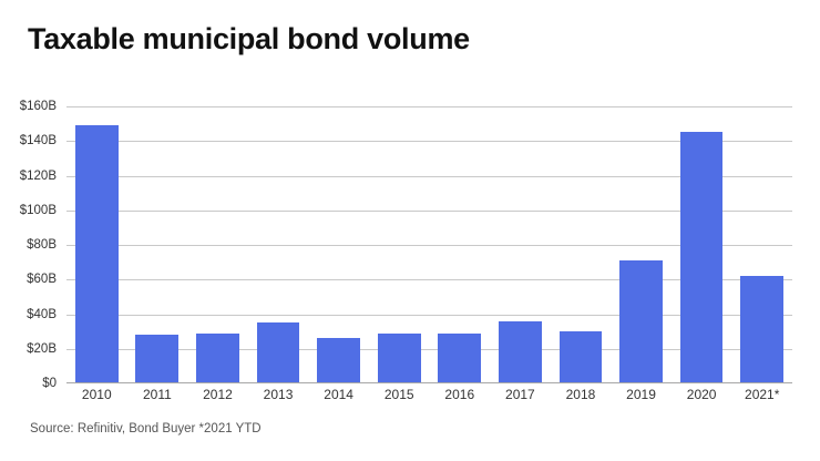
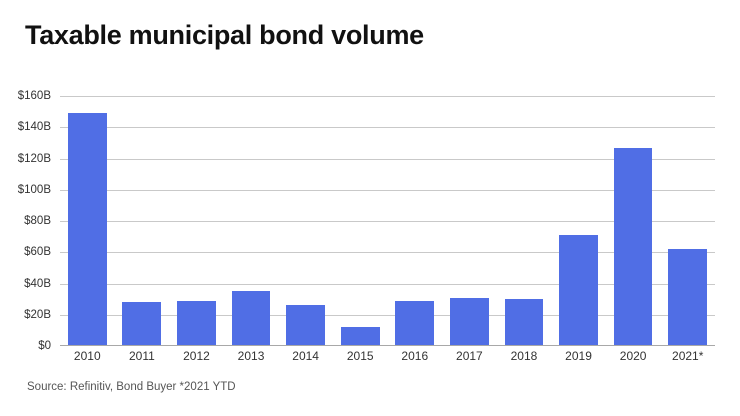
2015: $29B -> $12B
2017: $36B -> $31B
2020: $145B -> $127B
